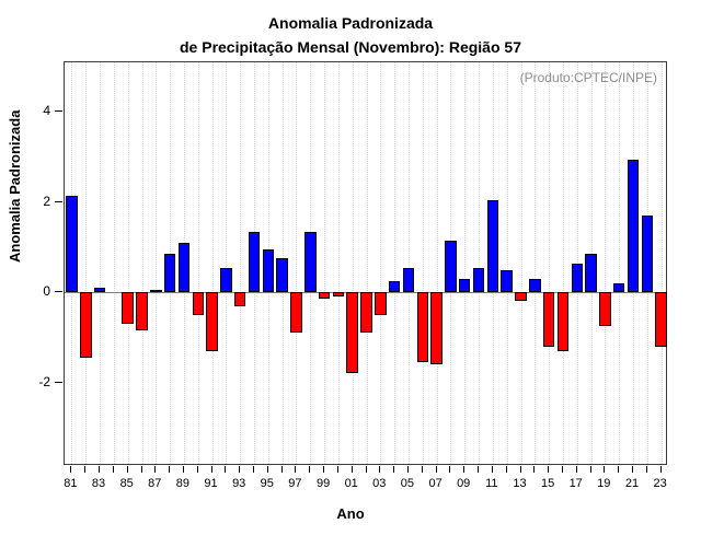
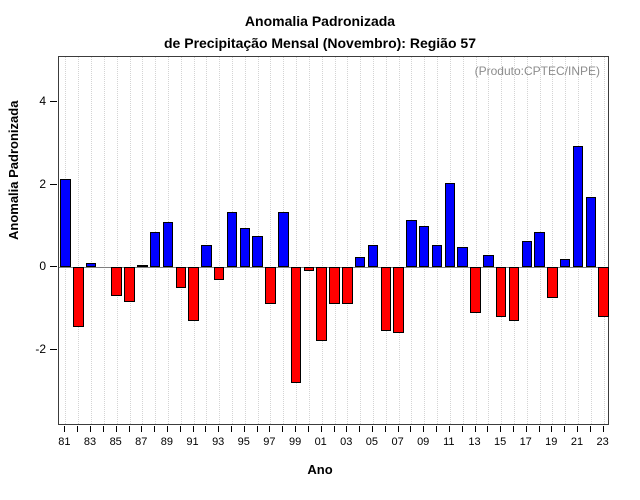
99: -0.1 -> -2.8
03: -0.5 -> -0.9
09: 0.3 -> 1.0
13: -0.2 -> -1.1
